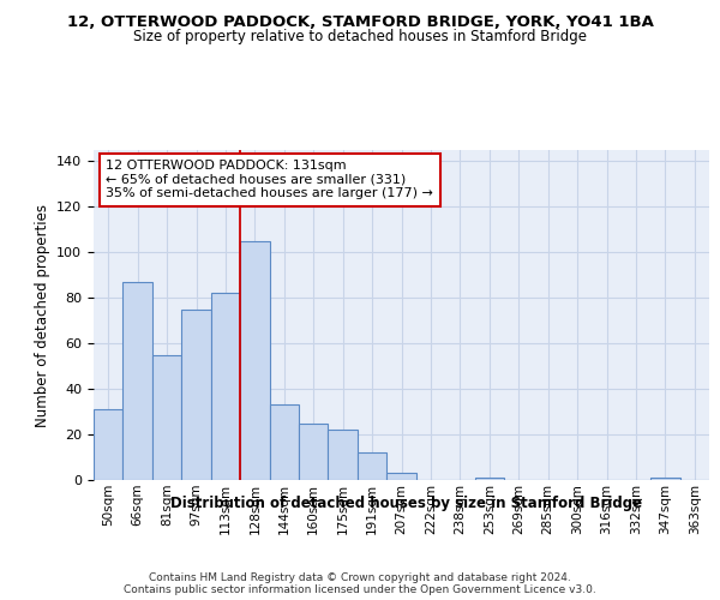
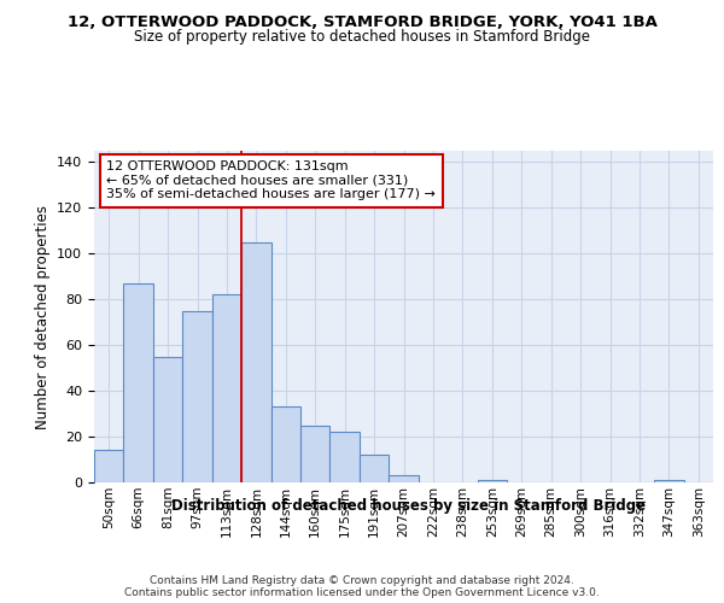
50sqm: 31 -> 14
